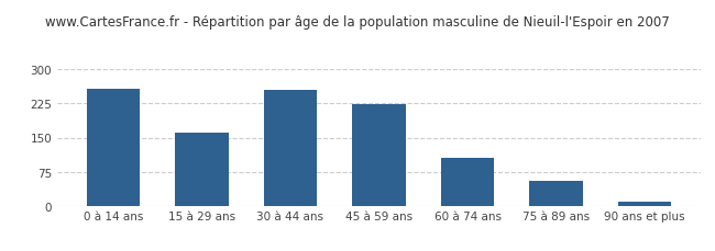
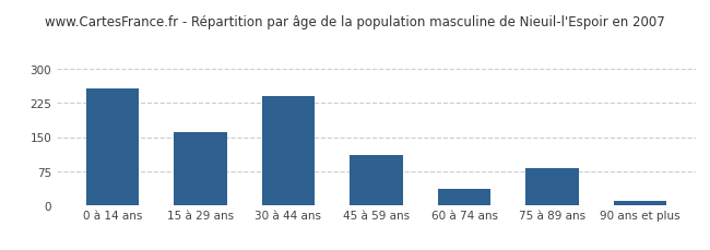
30 à 44 ans: 255 -> 240
45 à 59 ans: 224 -> 110
60 à 74 ans: 105 -> 35
75 à 89 ans: 55 -> 80
